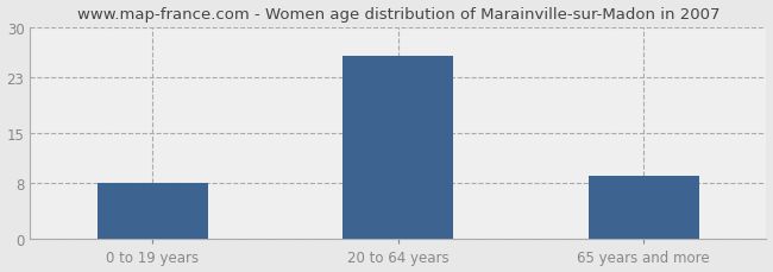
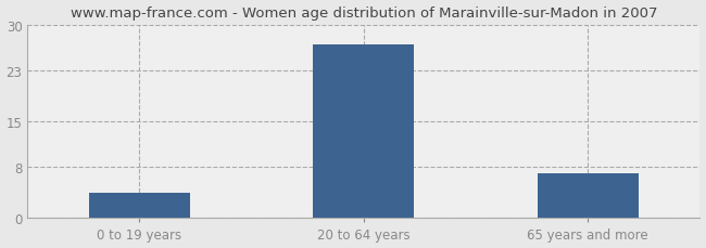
0 to 19 years: 8 -> 4
20 to 64 years: 26 -> 27
65 years and more: 9 -> 7
